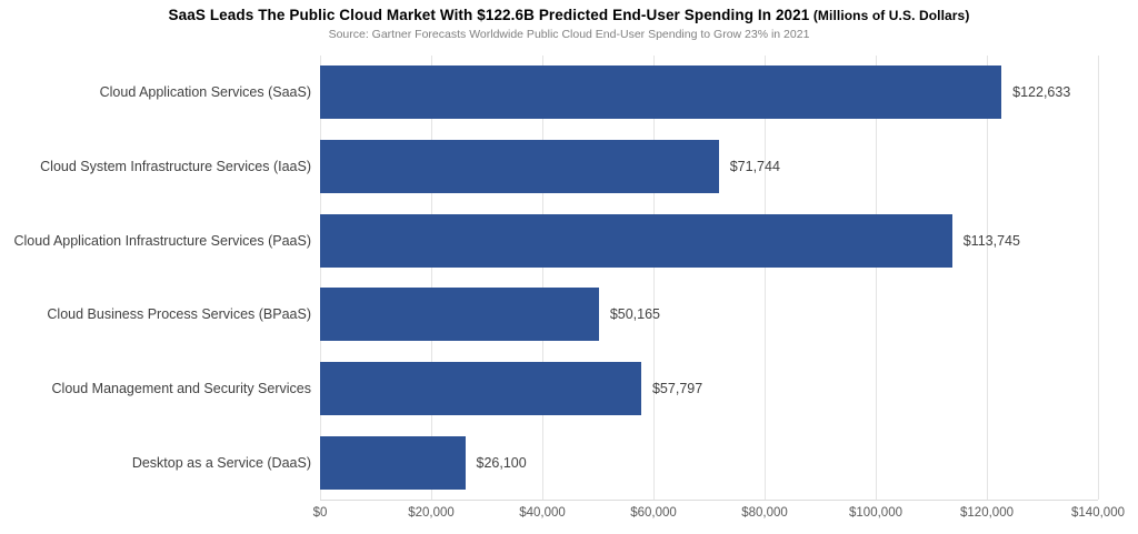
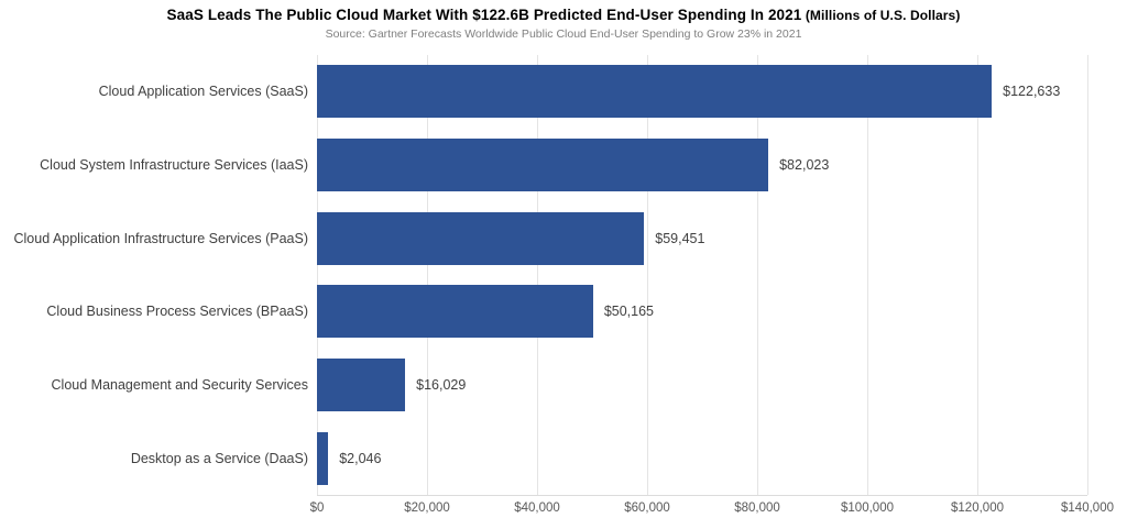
Cloud System Infrastructure Services (IaaS): $71,744 -> $82,023
Cloud Application Infrastructure Services (PaaS): $113,745 -> $59,451
Cloud Management and Security Services: $57,797 -> $16,029
Desktop as a Service (DaaS): $26,100 -> $2,046
